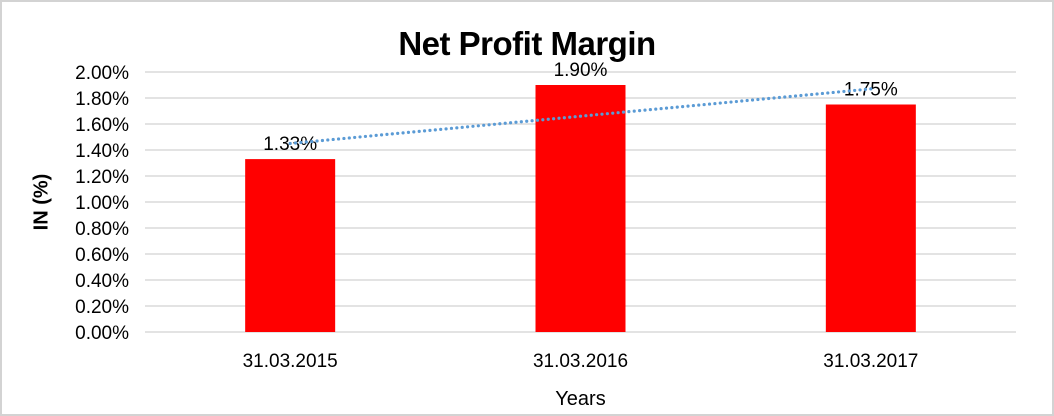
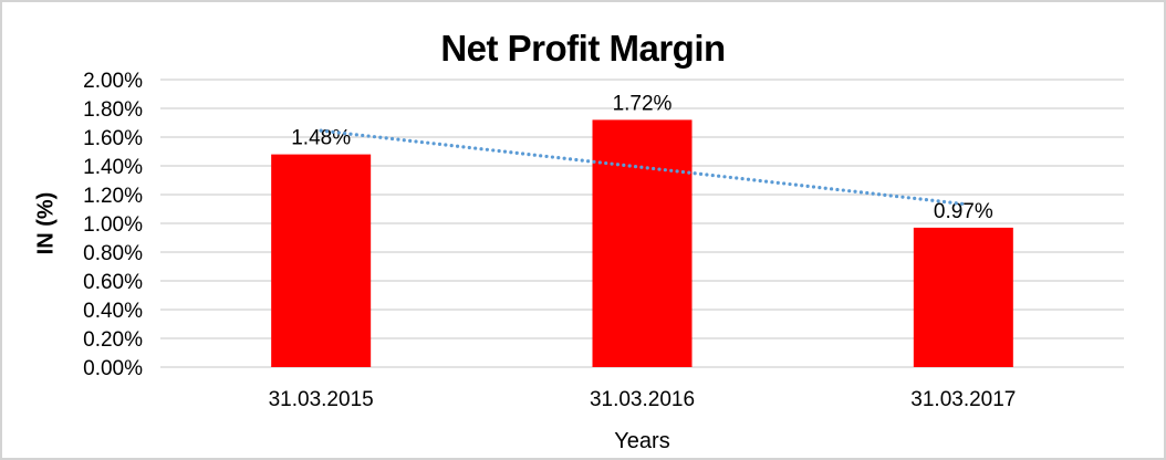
31.03.2015: 1.33% -> 1.48%
31.03.2016: 1.90% -> 1.72%
31.03.2017: 1.75% -> 0.97%
